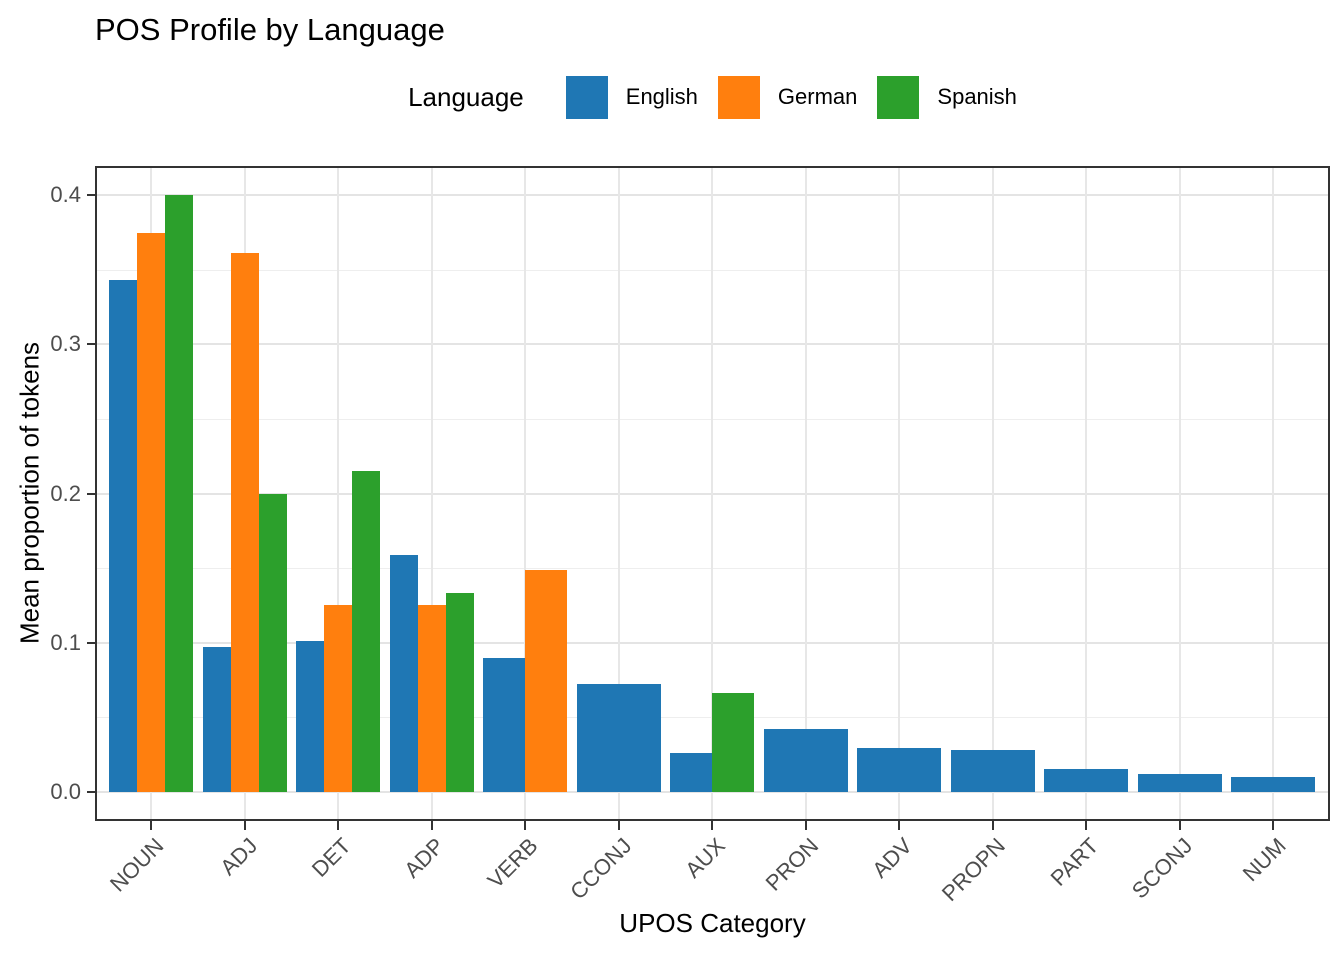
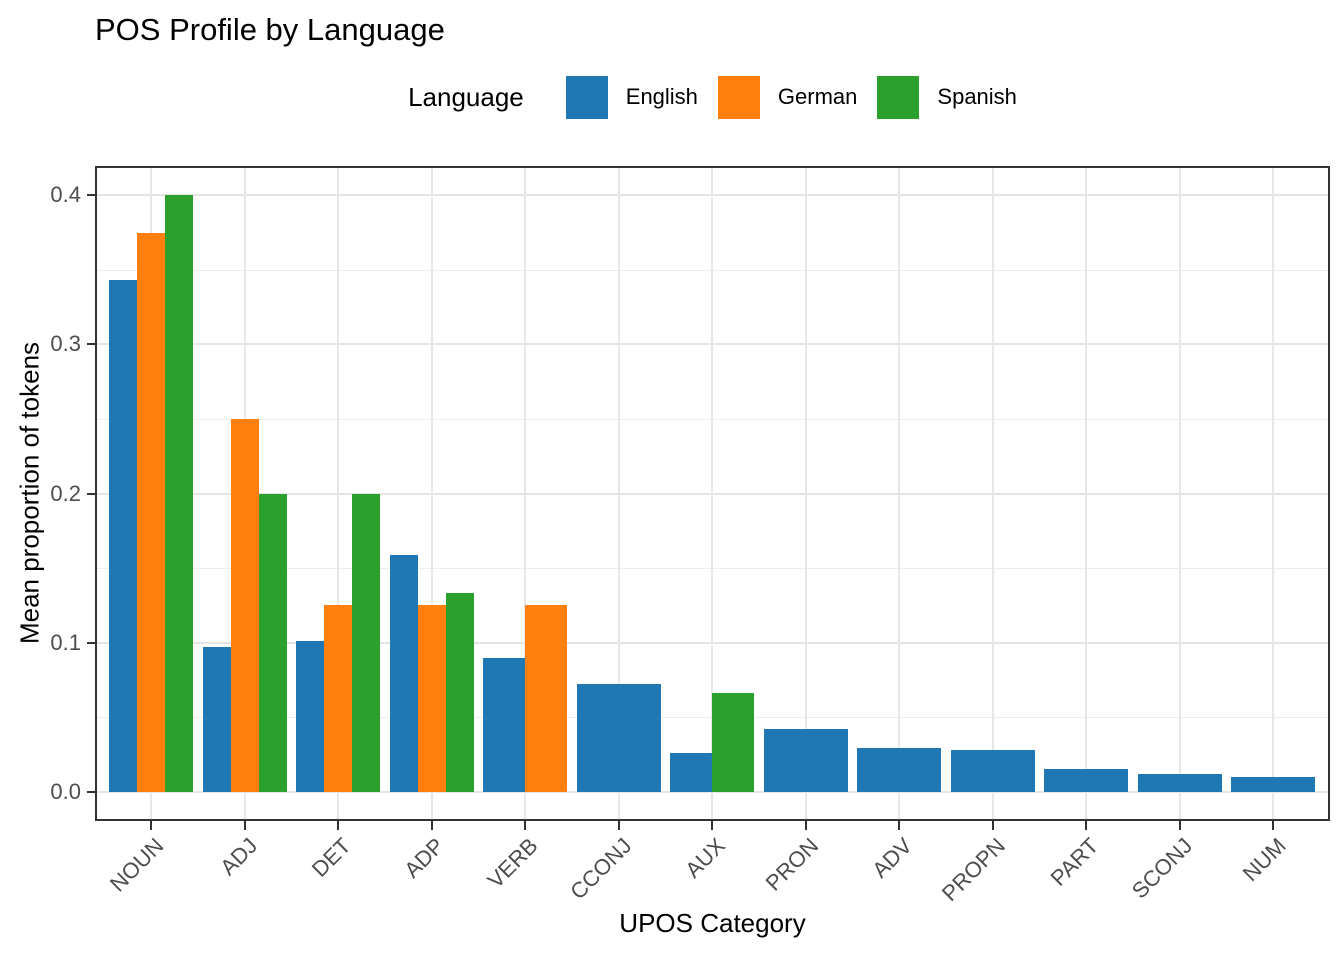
German/ADJ: 0.361 -> 0.250
Spanish/DET: 0.215 -> 0.200
German/VERB: 0.149 -> 0.125
